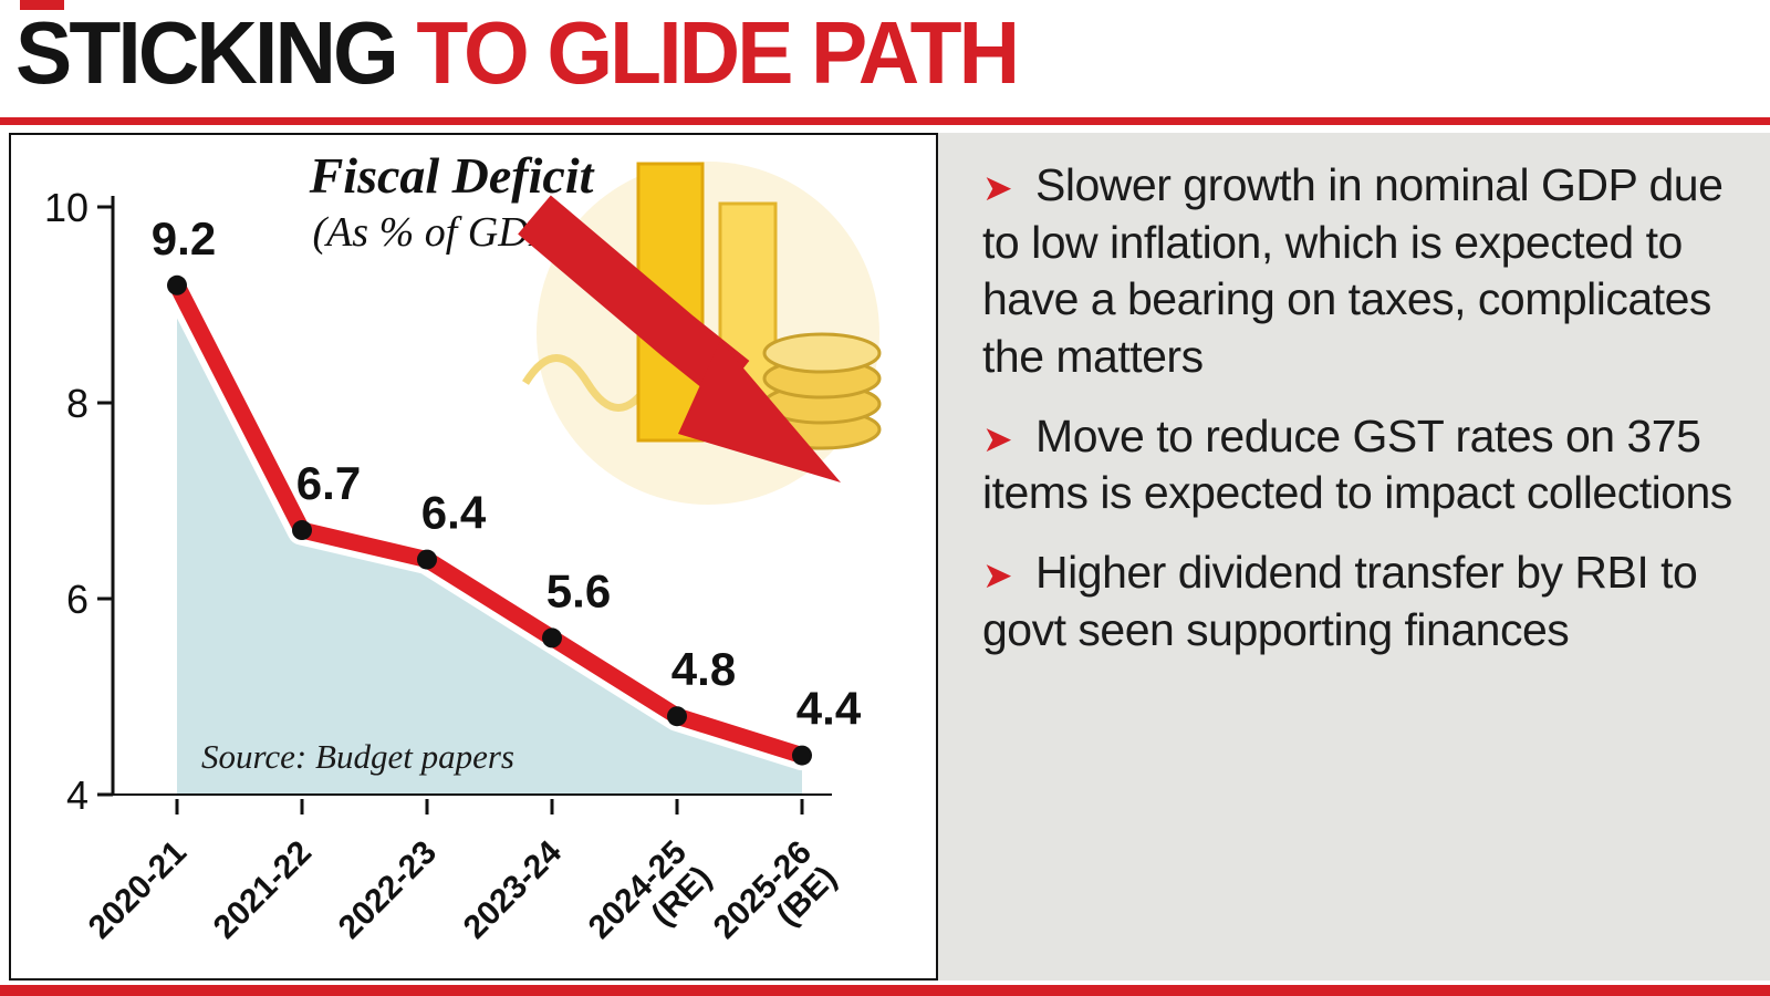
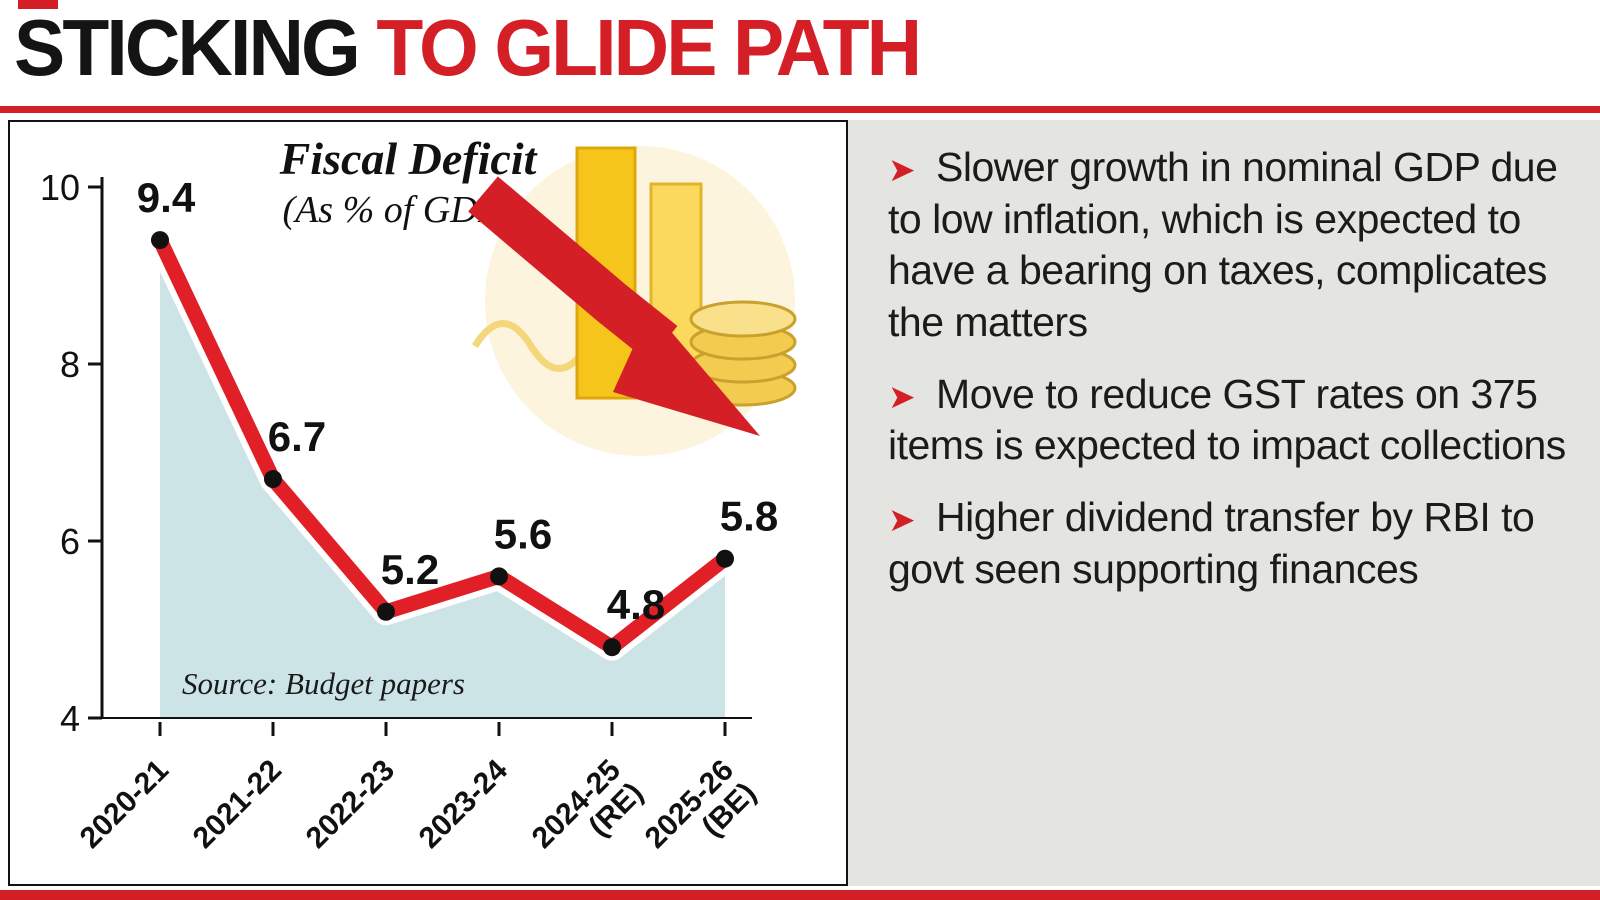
2020-21: 9.2 -> 9.4
2022-23: 6.4 -> 5.2
2025-26 (BE): 4.4 -> 5.8
